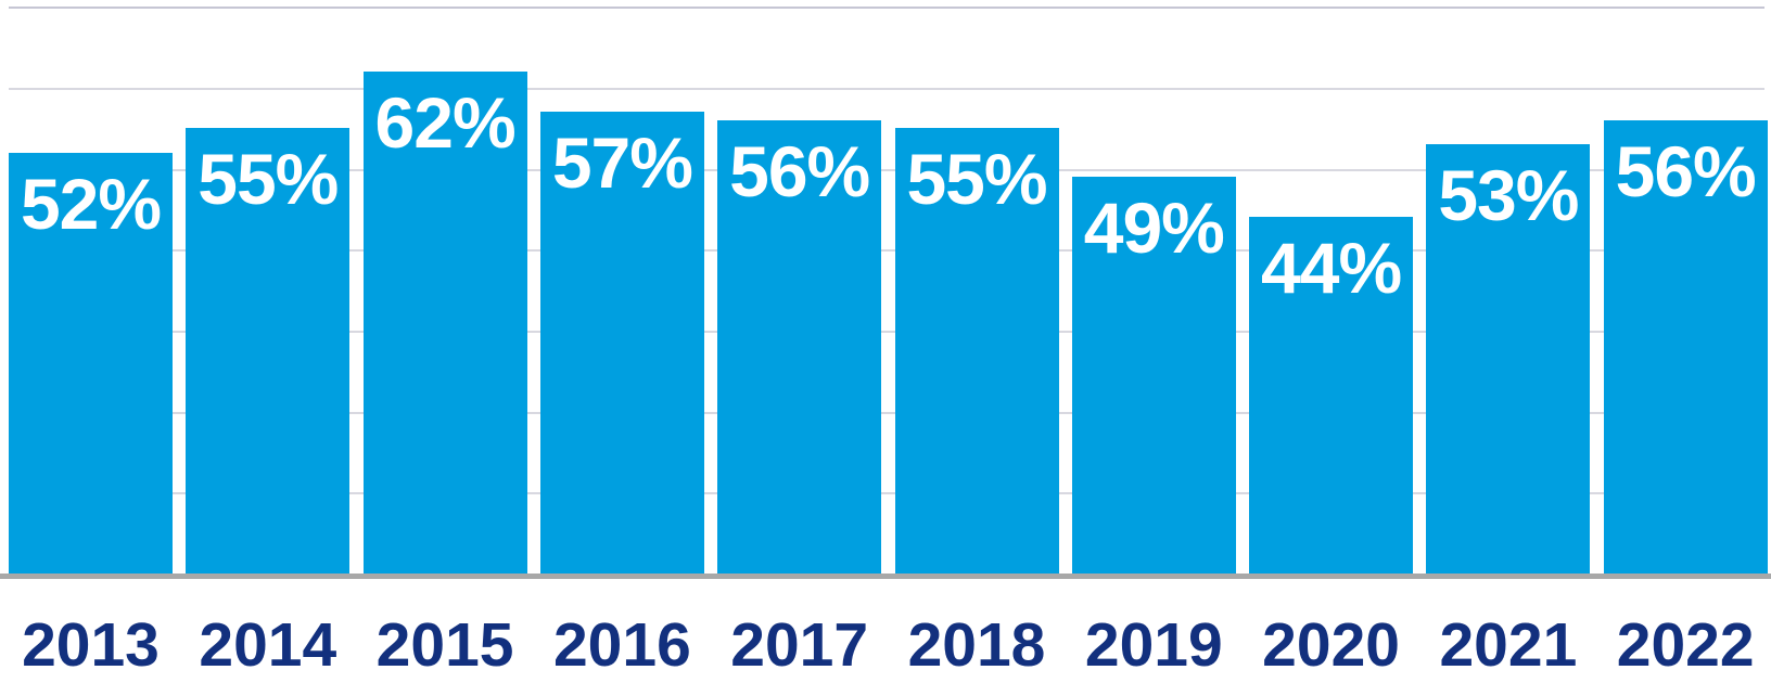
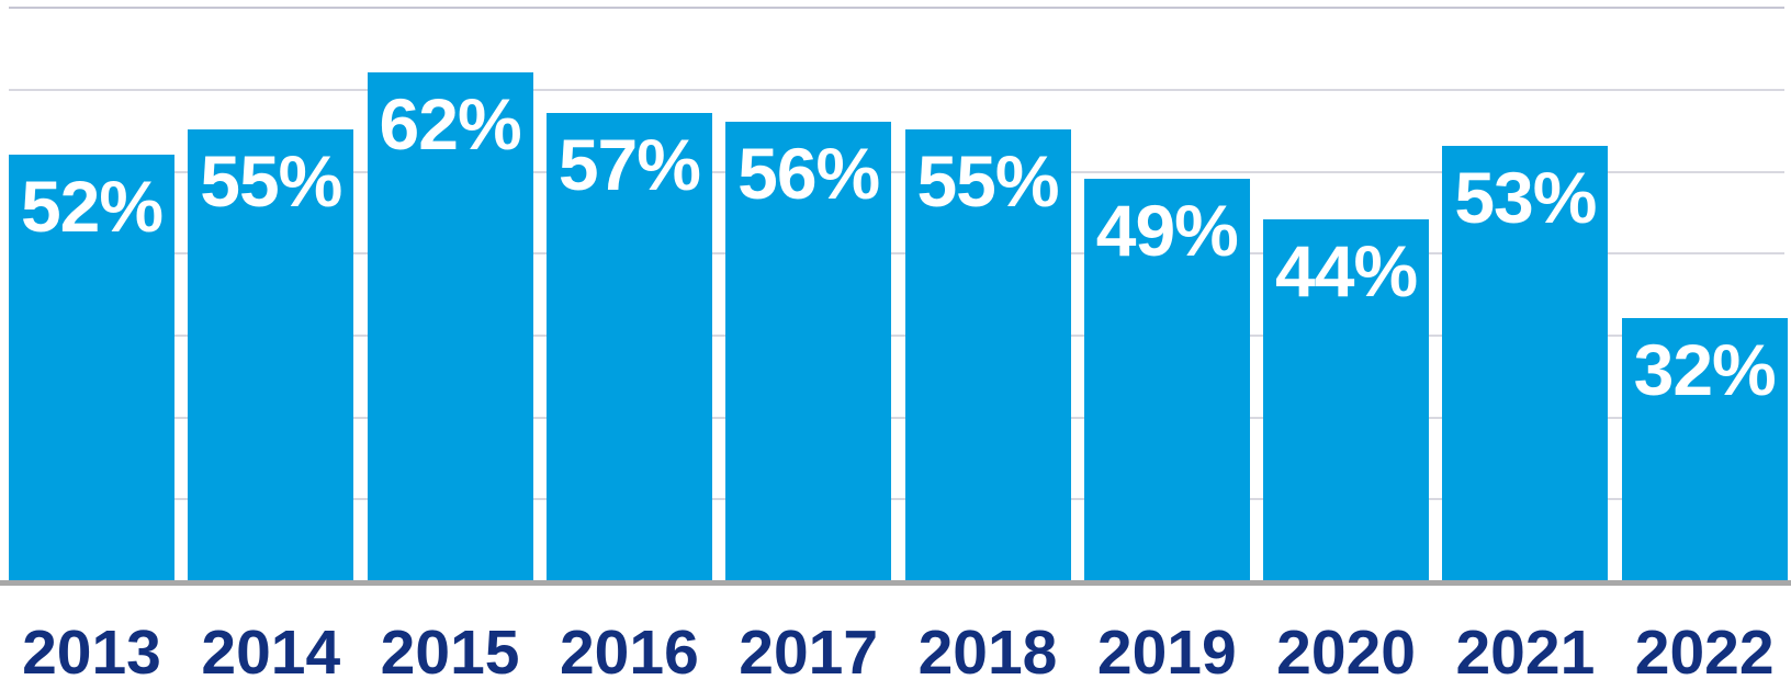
2022: 56% -> 32%
